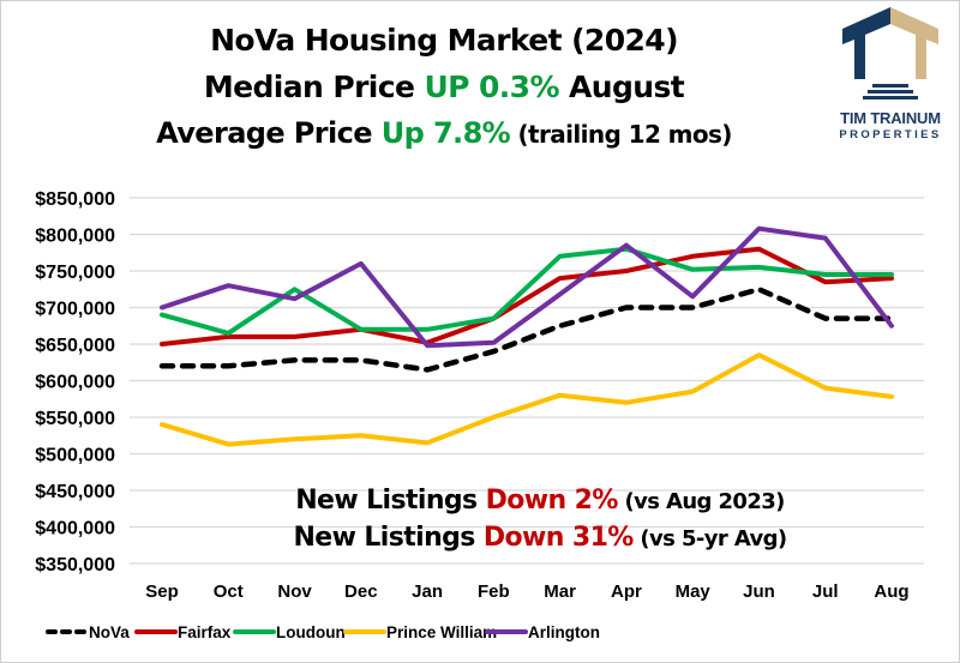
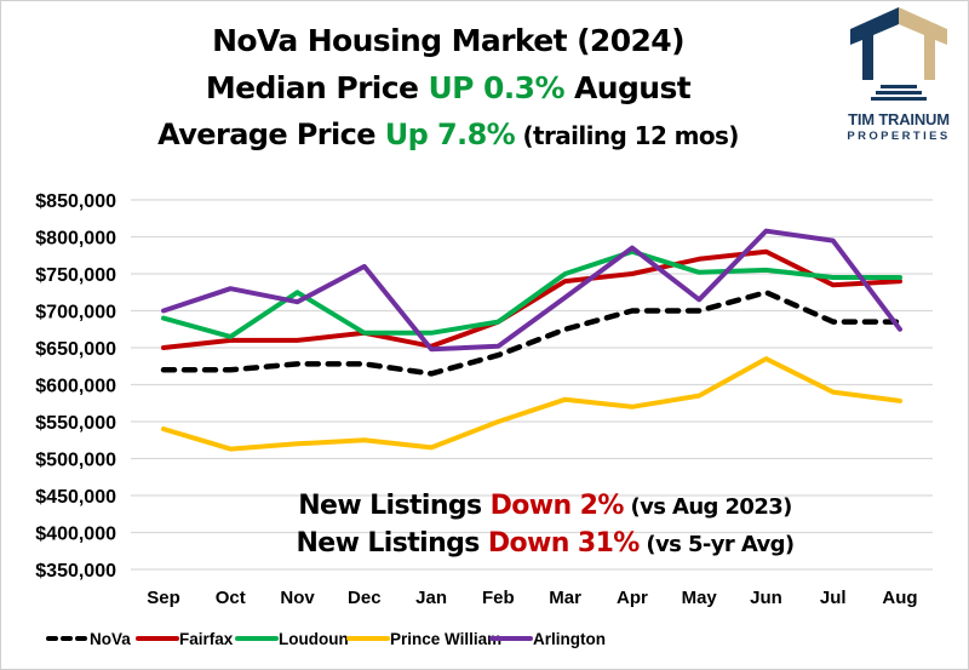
Loudoun/Mar: $770000 -> $750000
